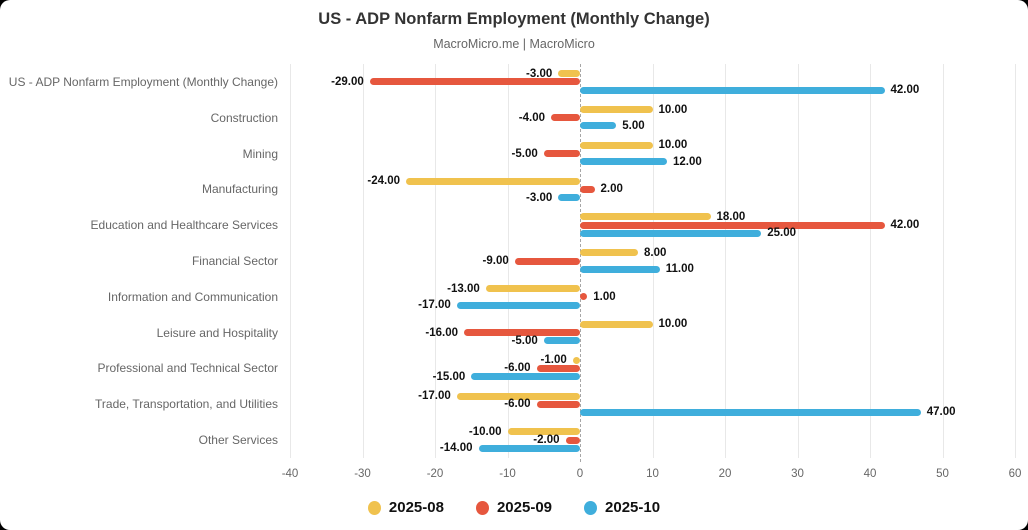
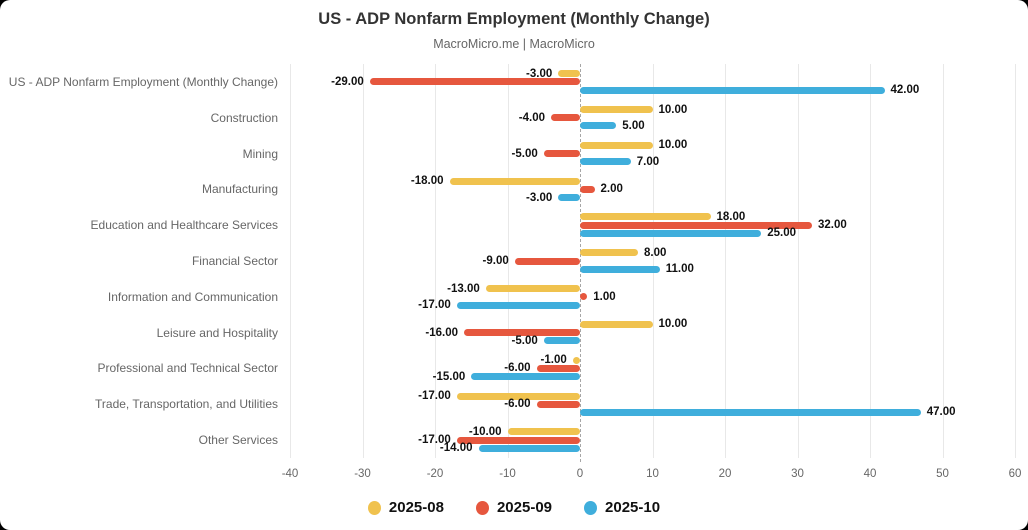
2025-10/Mining: 12.00 -> 7.00
2025-08/Manufacturing: -24.00 -> -18.00
2025-09/Education and Healthcare Services: 42.00 -> 32.00
2025-09/Other Services: -2.00 -> -17.00
